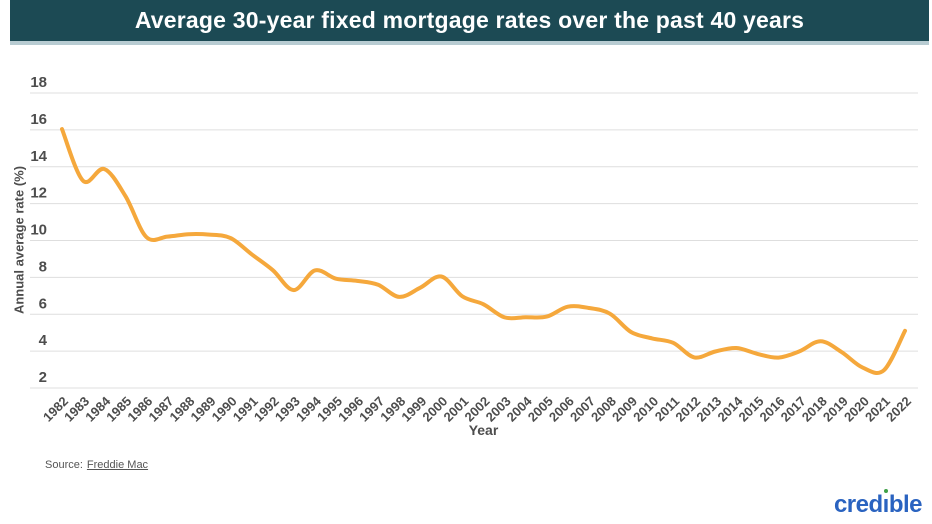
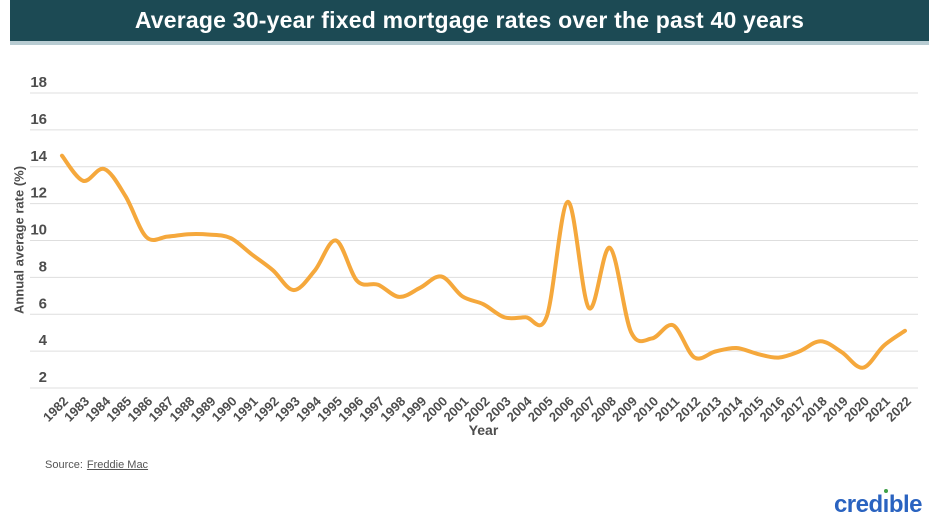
1982: 16.0 -> 14.6
1995: 7.9 -> 10.0
2006: 6.4 -> 12.1
2008: 6.0 -> 9.6
2011: 4.5 -> 5.4
2021: 3.0 -> 4.3
